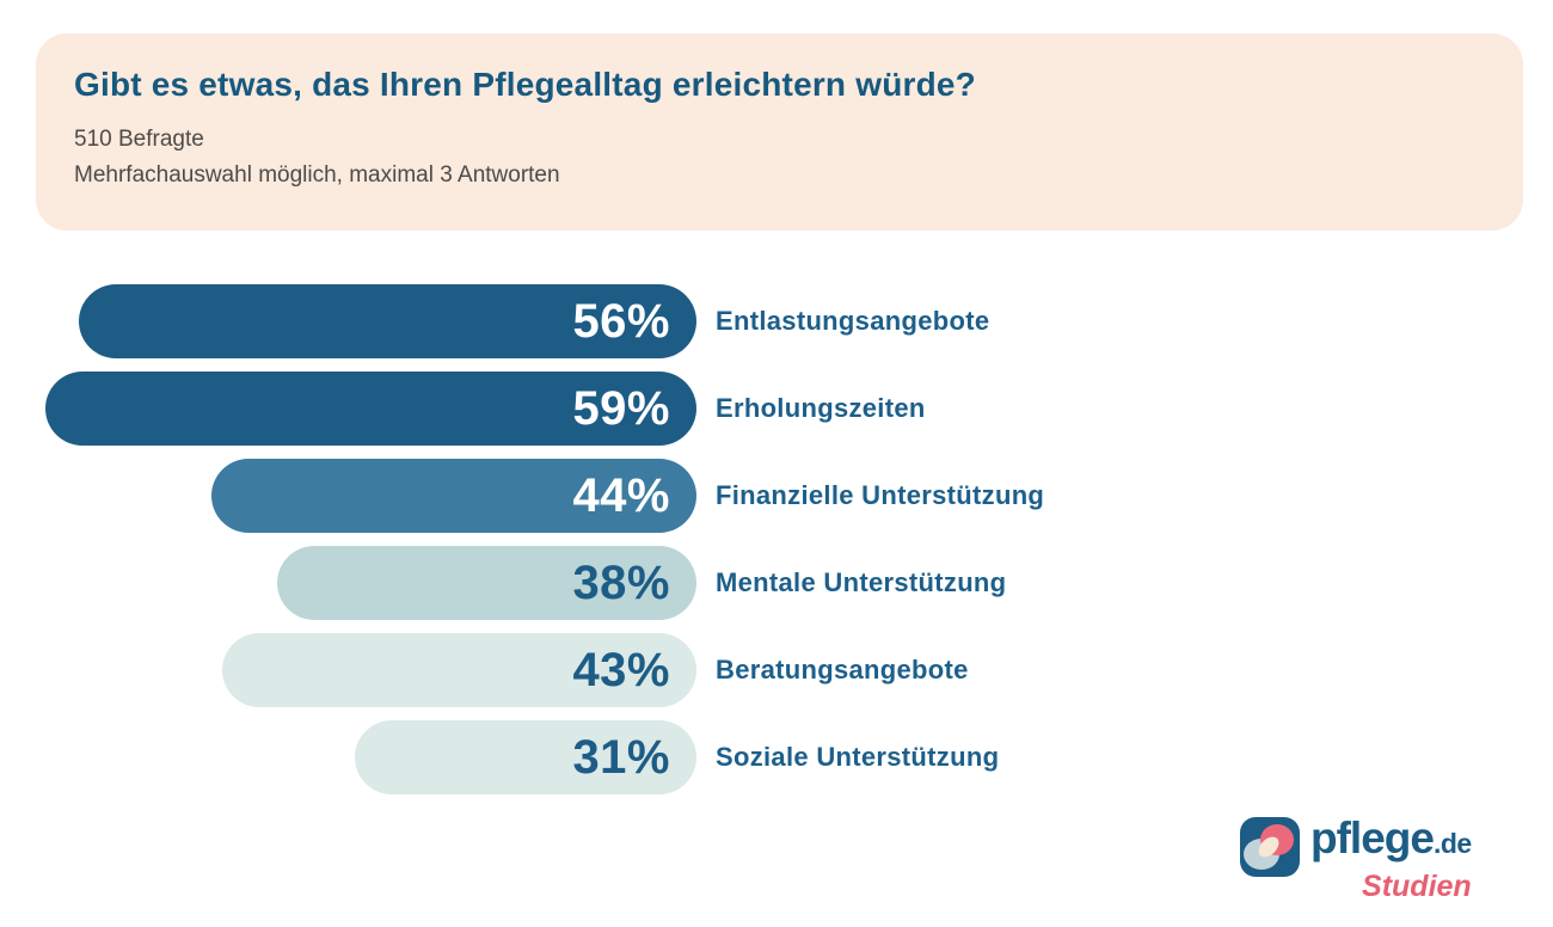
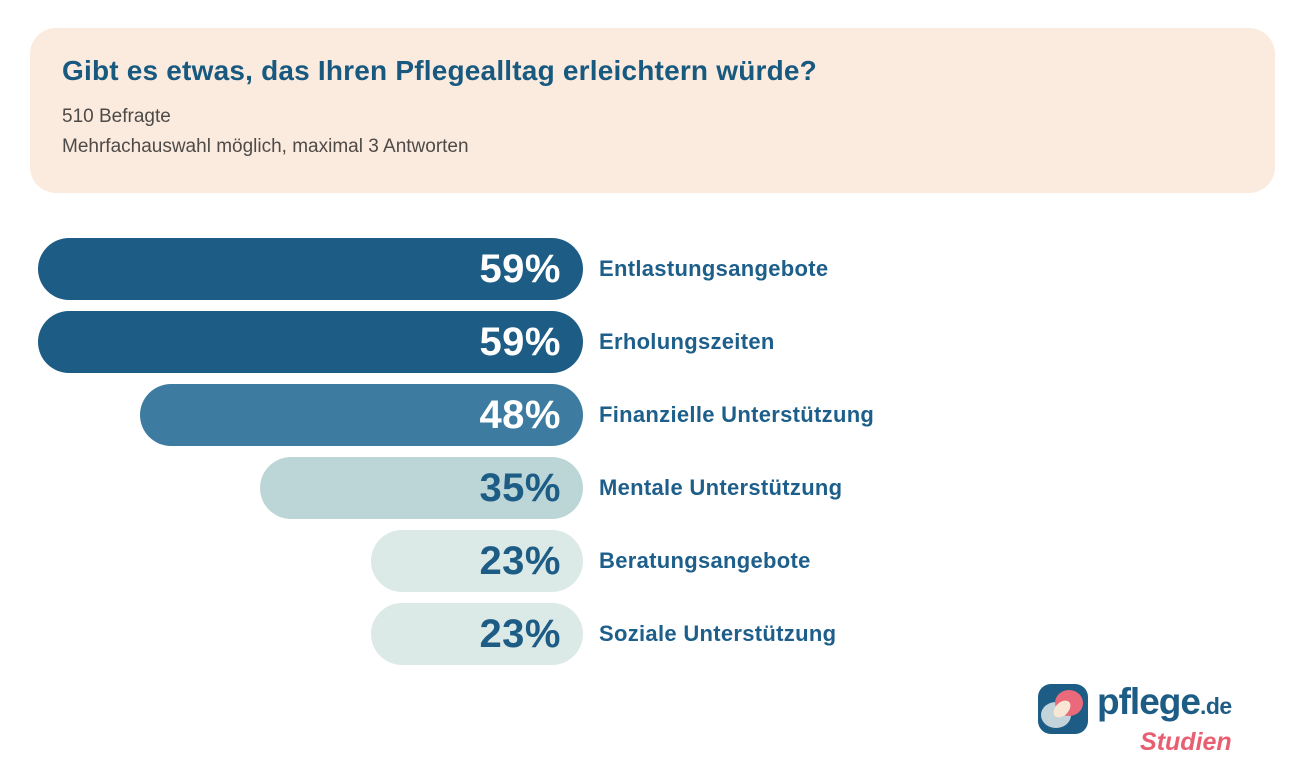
Entlastungsangebote: 56% -> 59%
Finanzielle Unterstützung: 44% -> 48%
Mentale Unterstützung: 38% -> 35%
Beratungsangebote: 43% -> 23%
Soziale Unterstützung: 31% -> 23%
